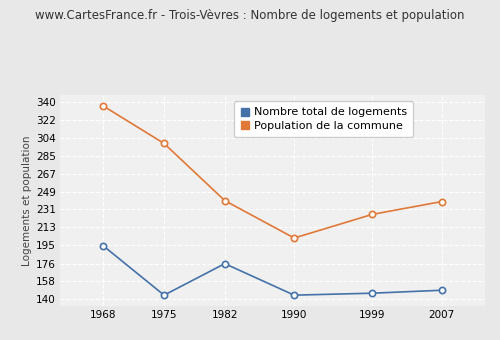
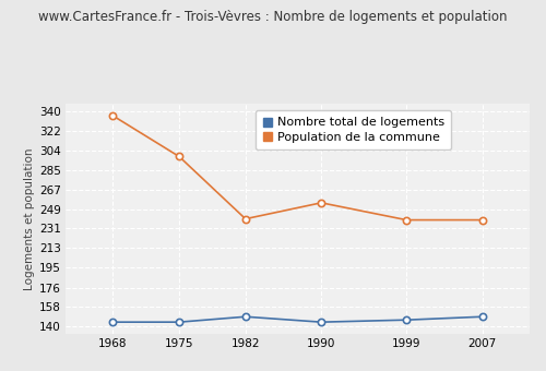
Nombre total de logements/1968: 194 -> 144
Nombre total de logements/1982: 176 -> 149
Population de la commune/1990: 202 -> 255
Population de la commune/1999: 226 -> 239
